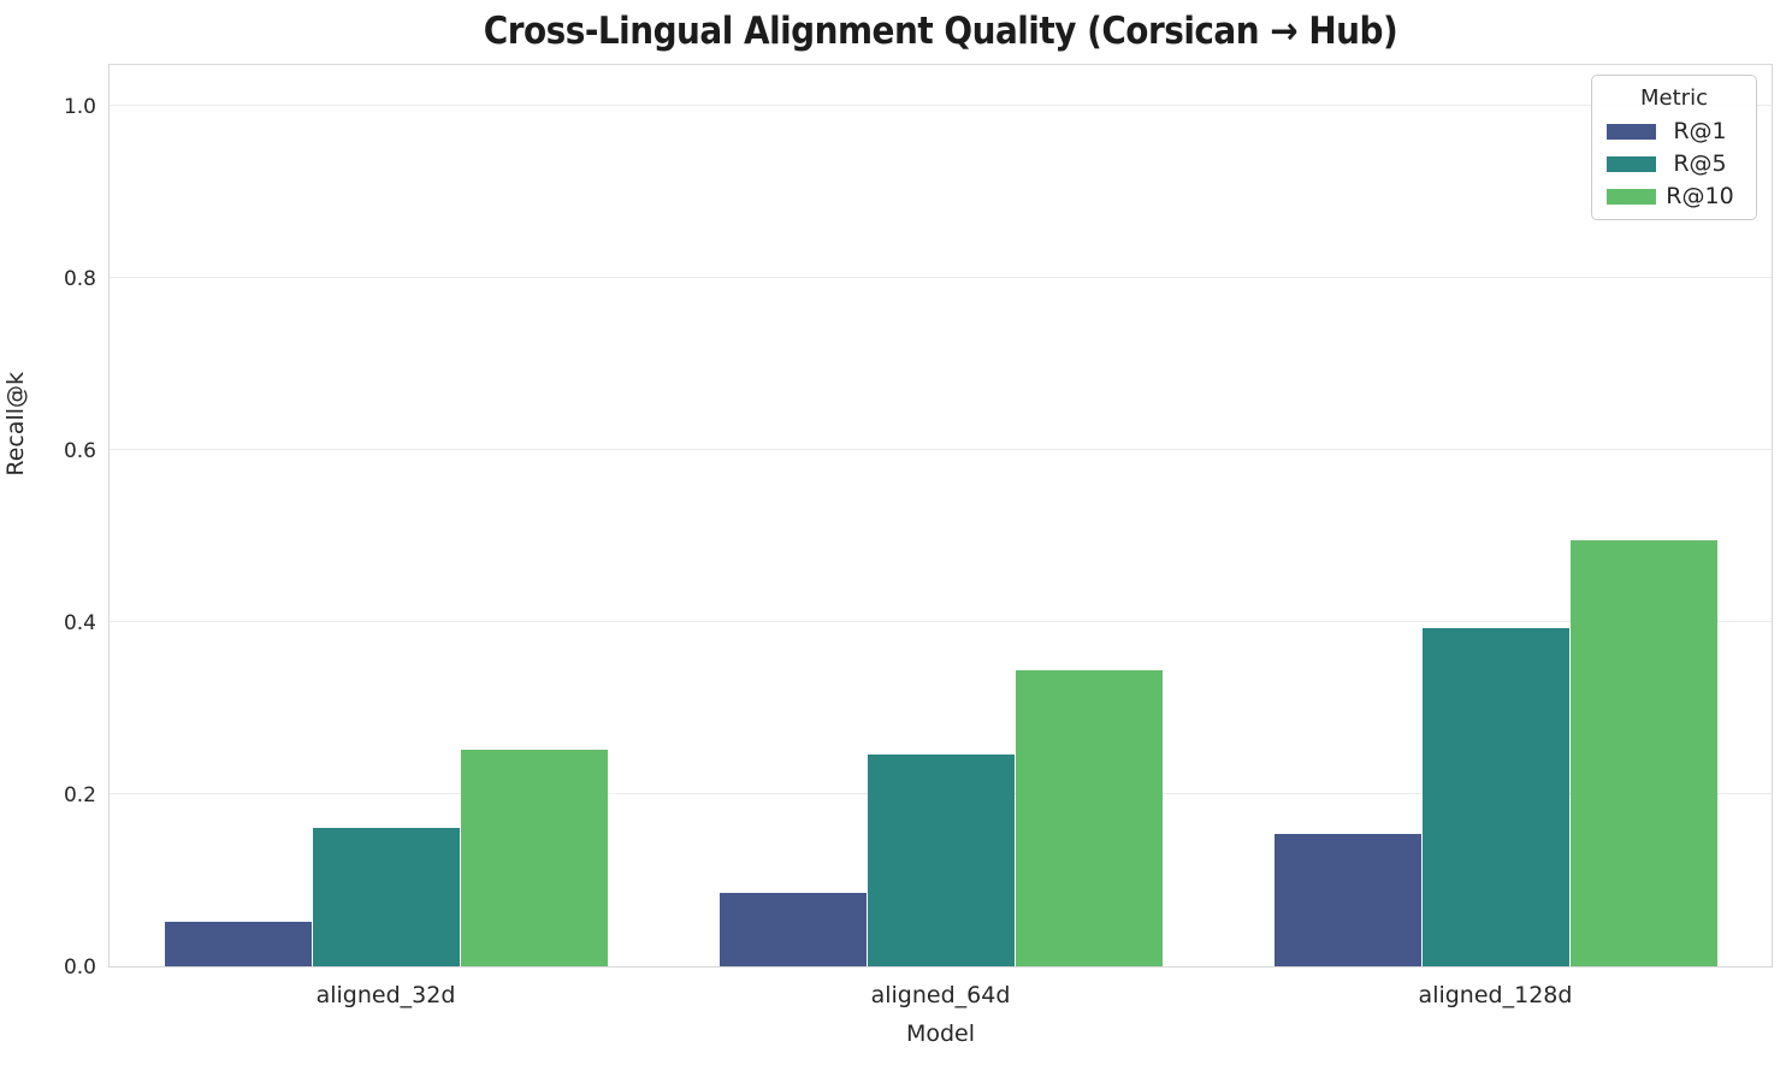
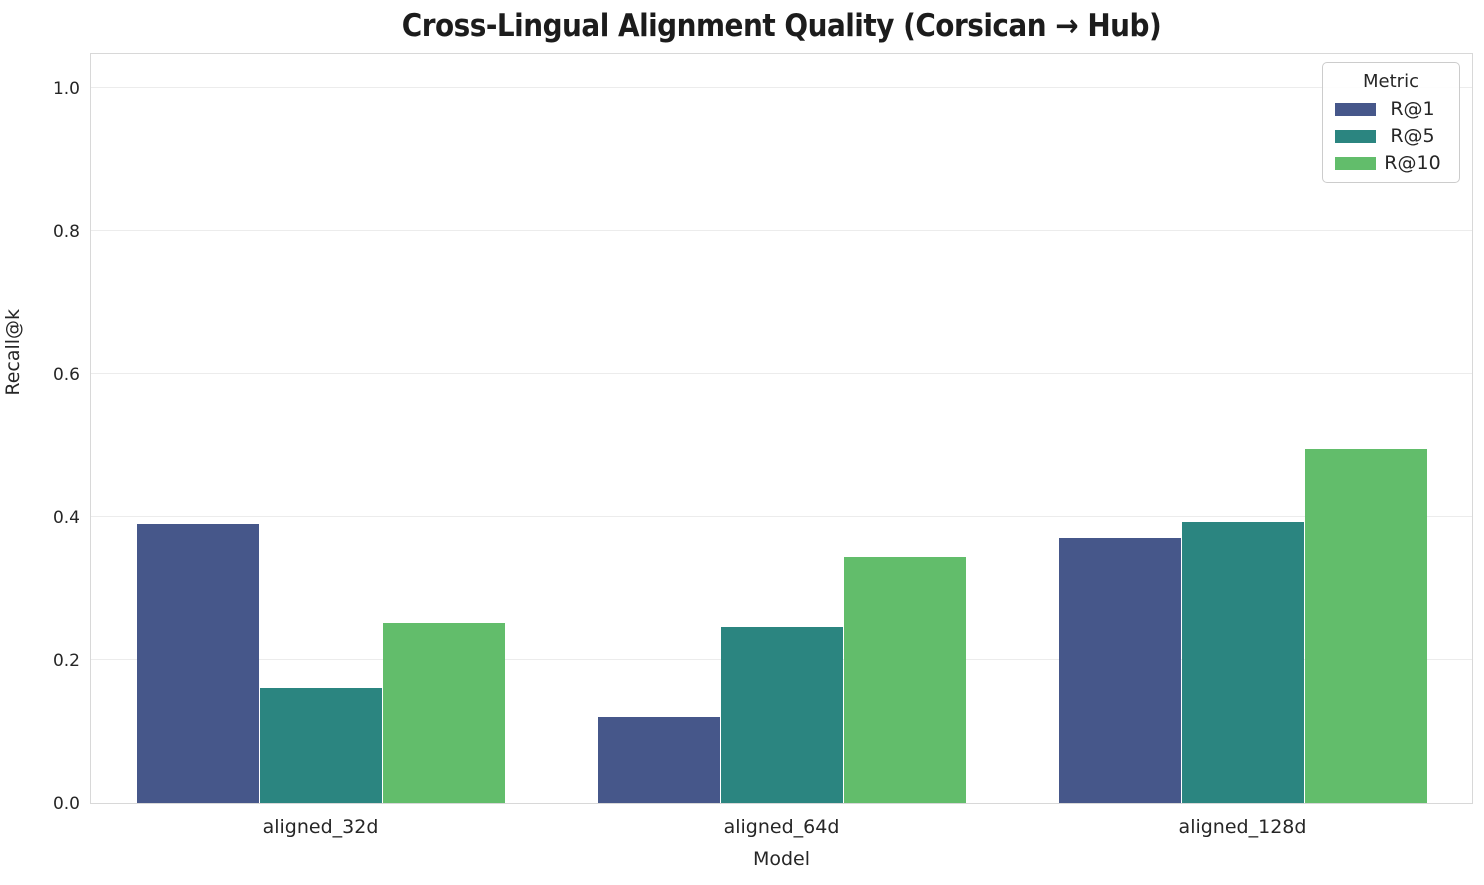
R@1/aligned_32d: 0.05 -> 0.39
R@1/aligned_64d: 0.09 -> 0.12
R@1/aligned_128d: 0.15 -> 0.37
